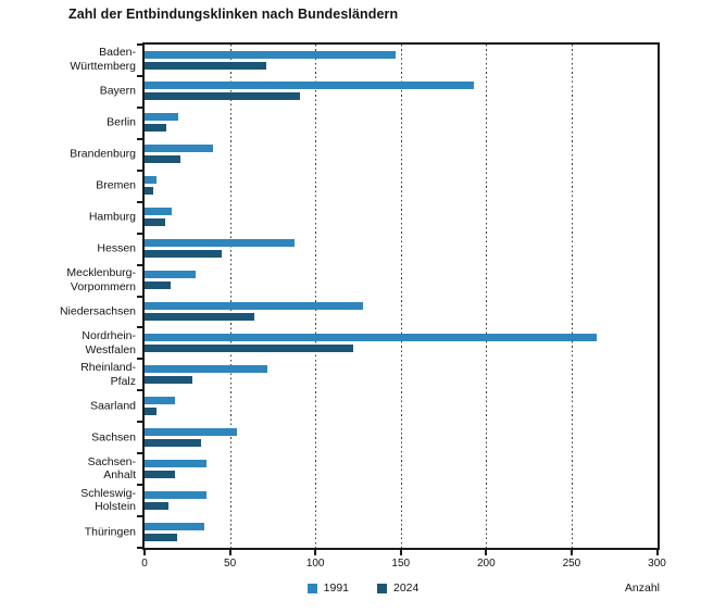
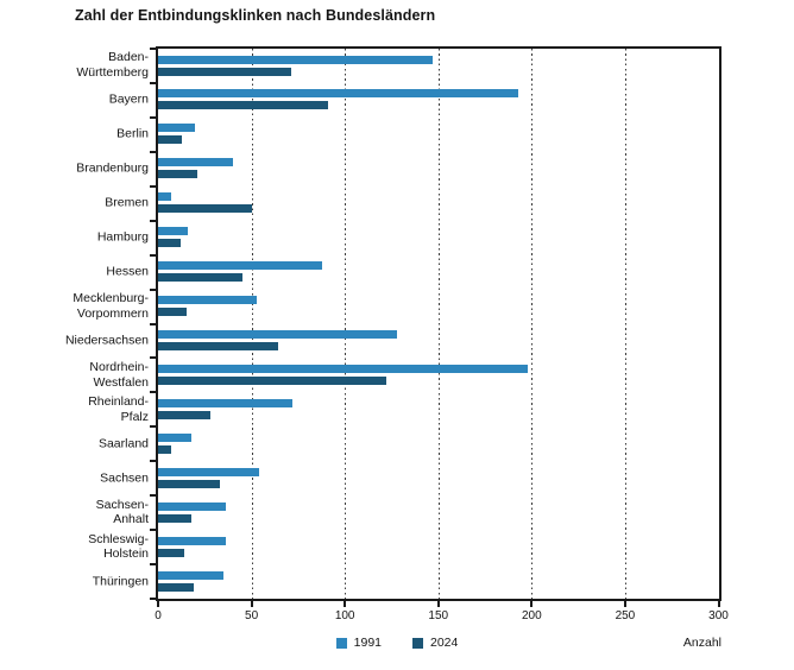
2024/Bremen: 5 -> 50
1991/Mecklenburg-Vorpommern: 30 -> 53
1991/Nordrhein-Westfalen: 265 -> 198
